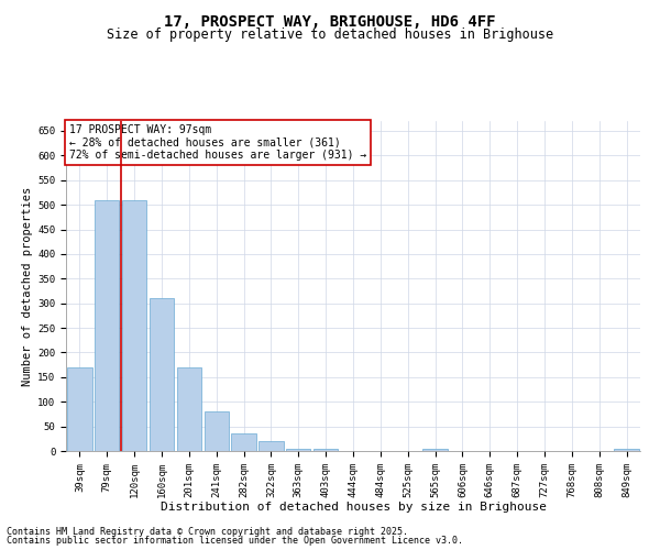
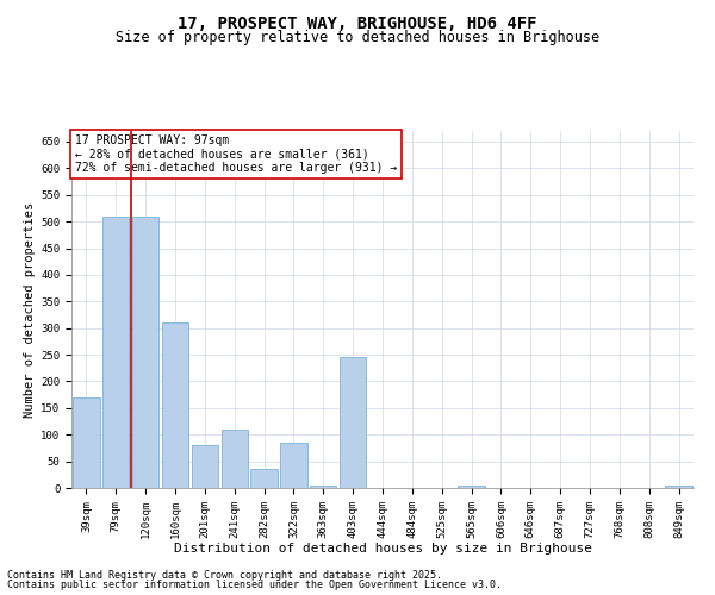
201sqm: 170 -> 80
241sqm: 80 -> 110
322sqm: 20 -> 85
403sqm: 5 -> 245
